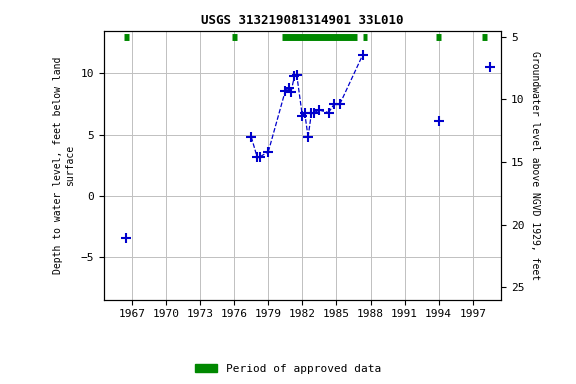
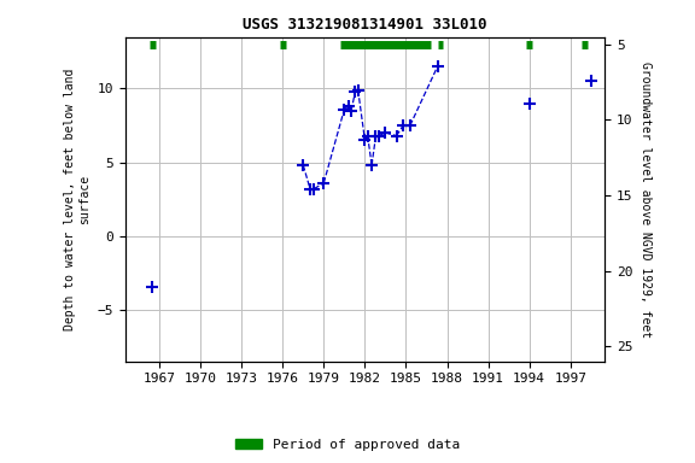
1994: 6.1 -> 9.0
